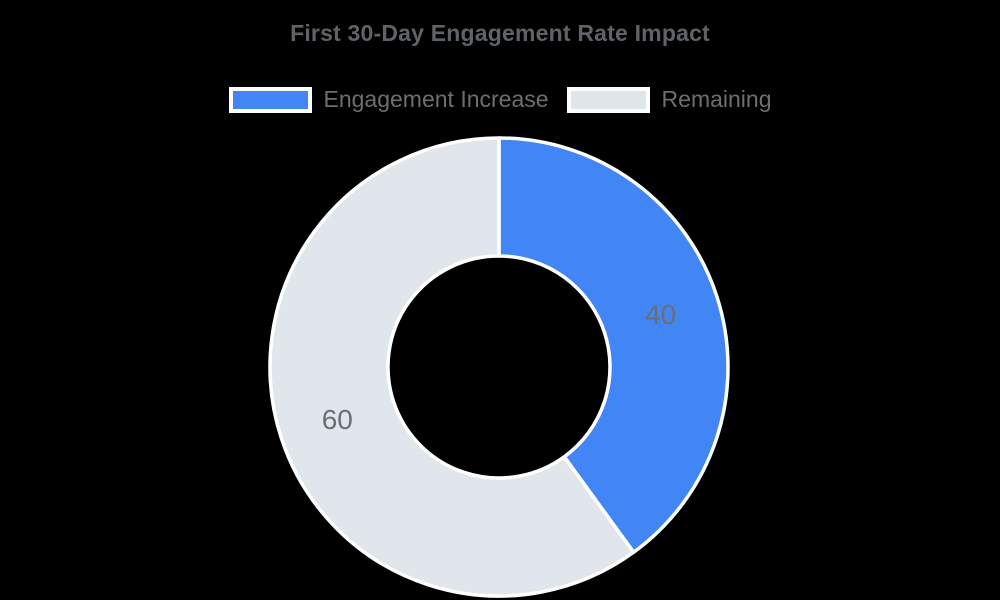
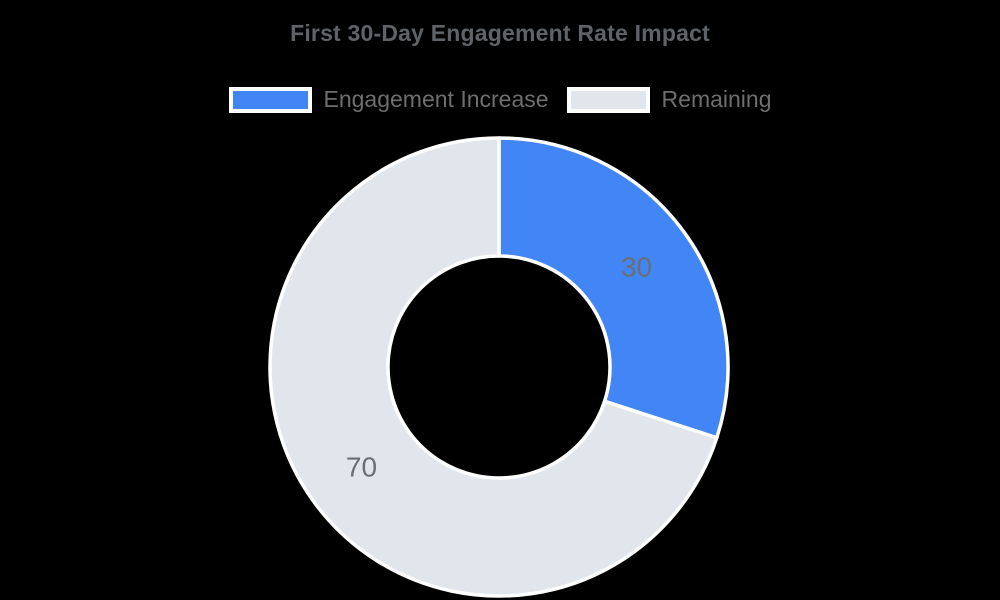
Engagement Increase: 40 -> 30
Remaining: 60 -> 70
